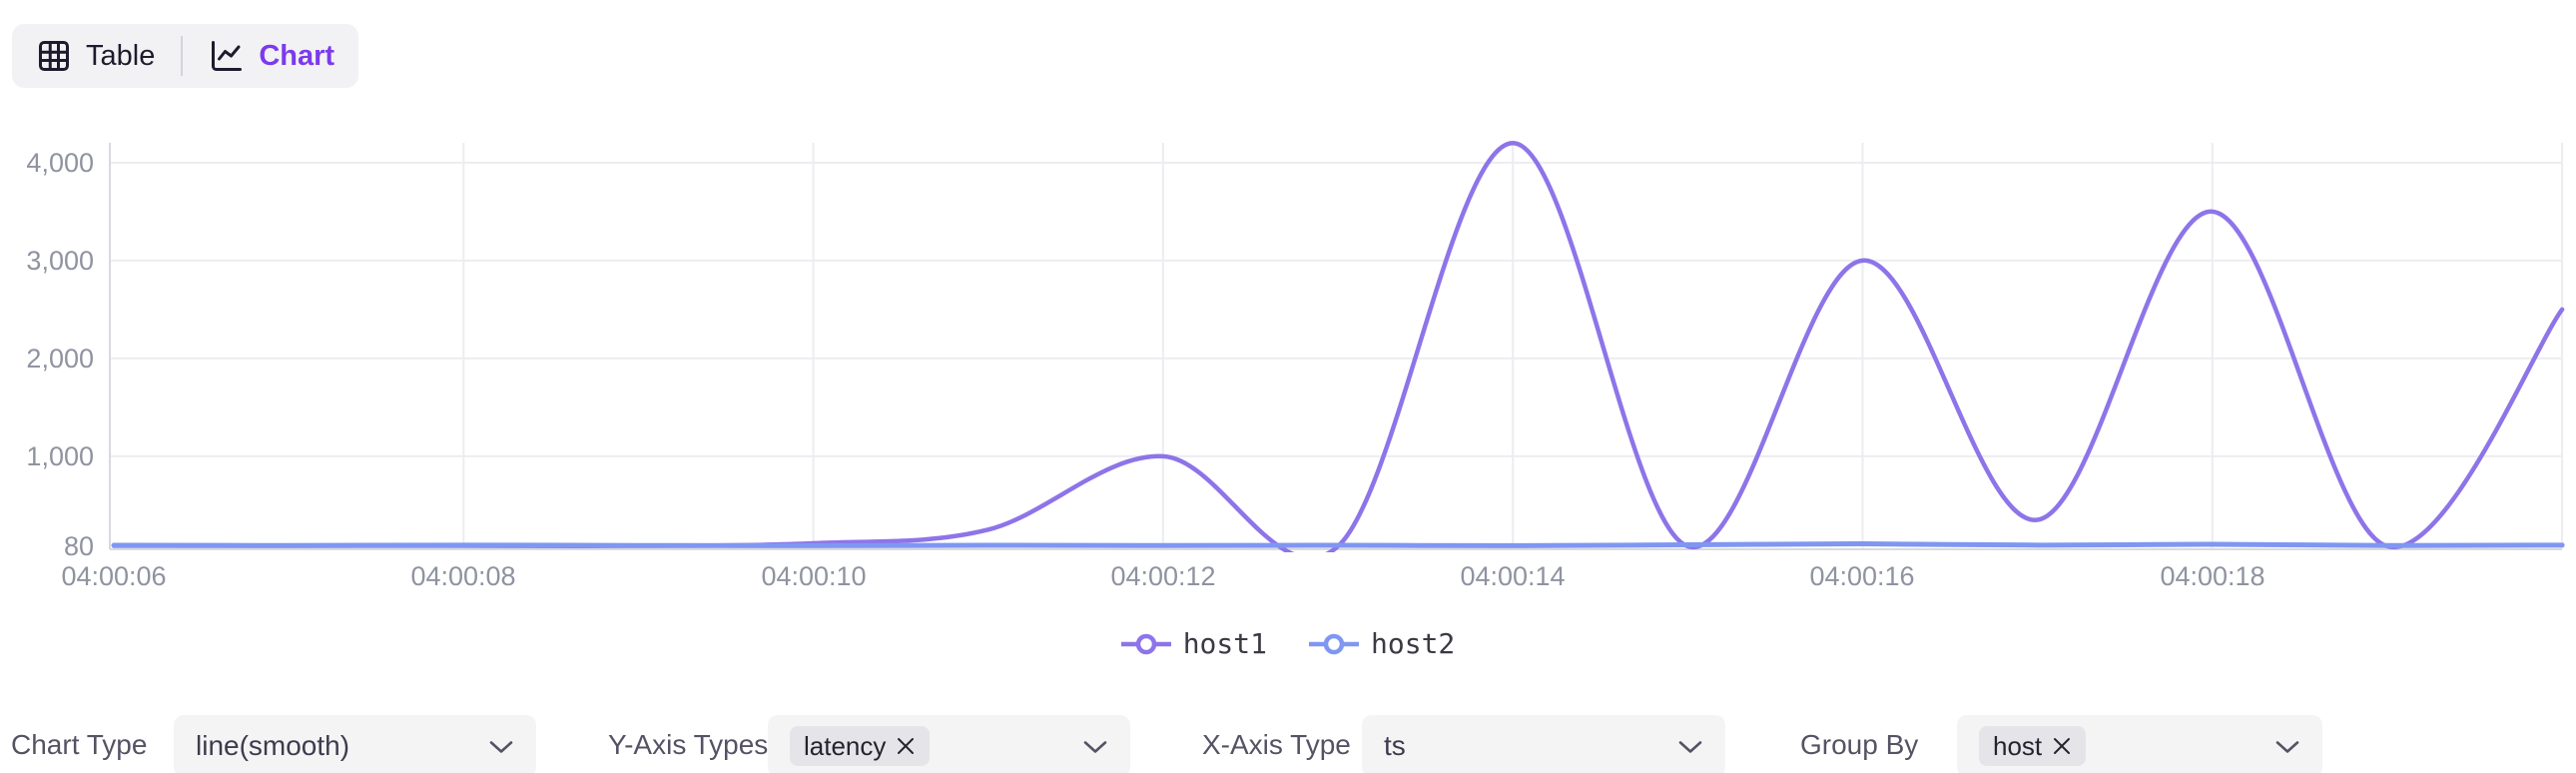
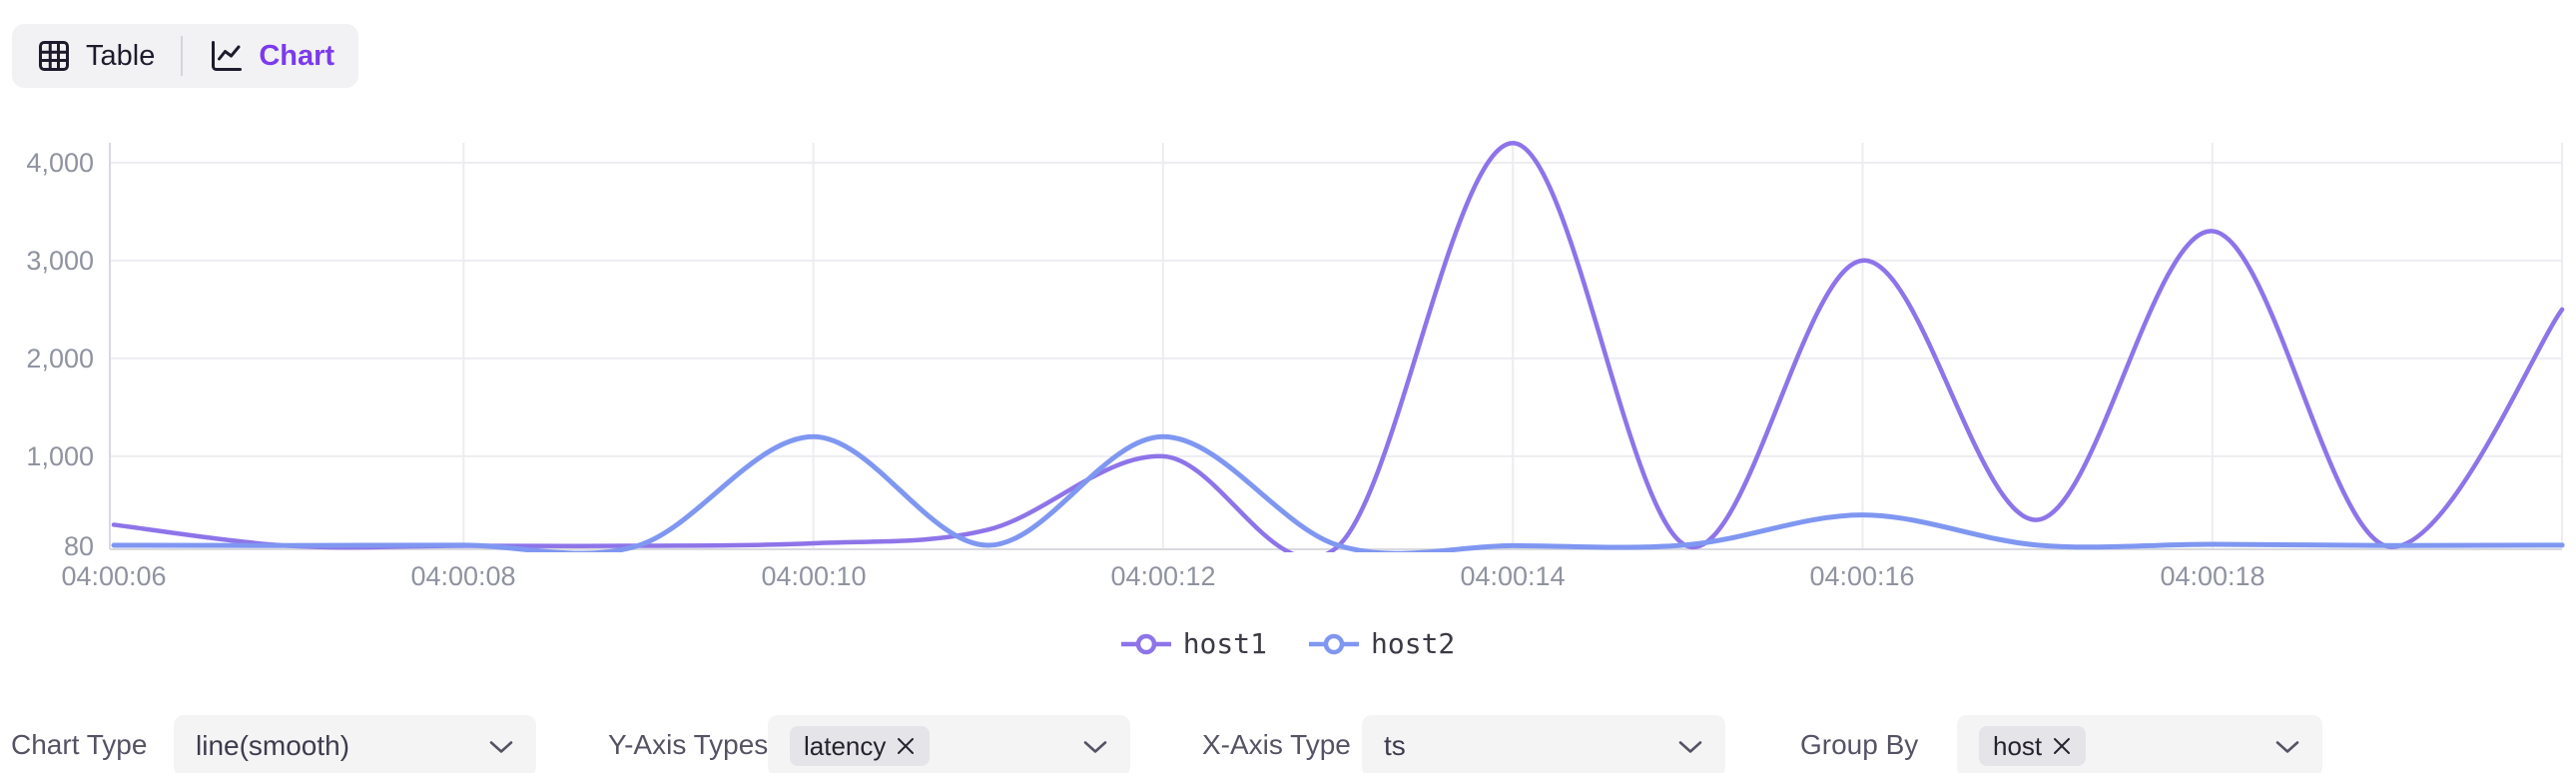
host1/04:00:06: 100 -> 300
host2/04:00:10: 100 -> 1200
host2/04:00:12: 100 -> 1200
host2/04:00:16: 100 -> 400
host1/04:00:18: 3500 -> 3300
